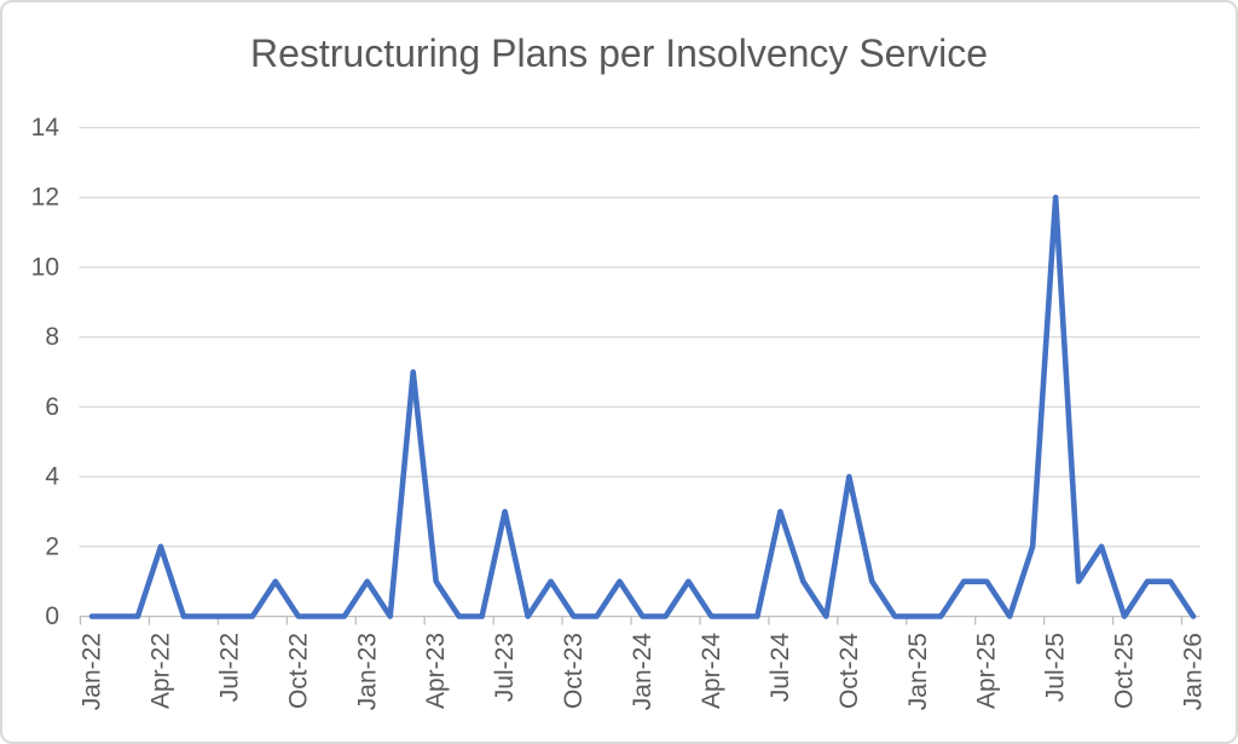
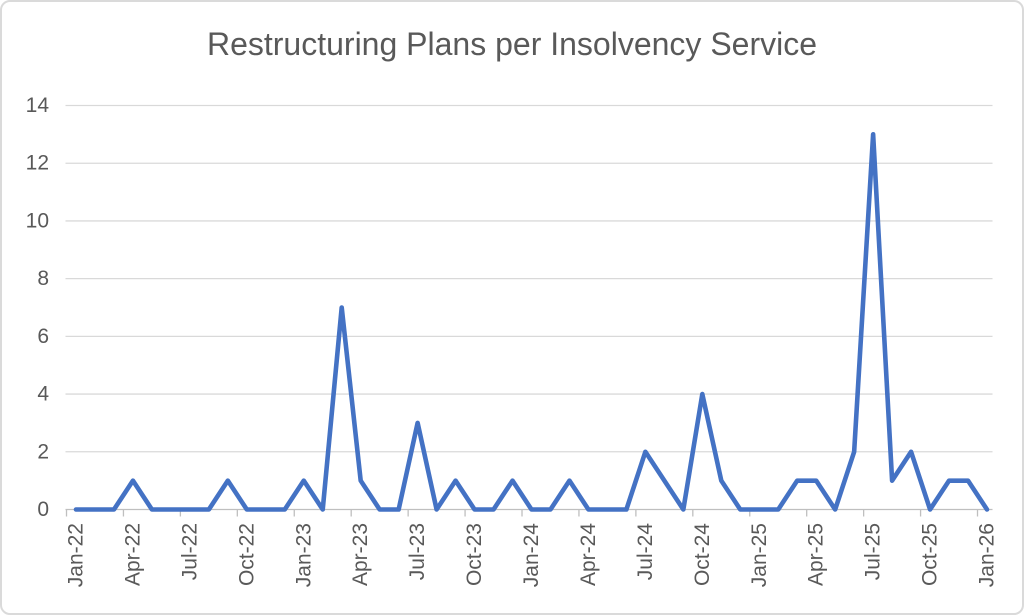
Apr-22: 2 -> 1
Jul-24: 3 -> 2
Jul-25: 12 -> 13
